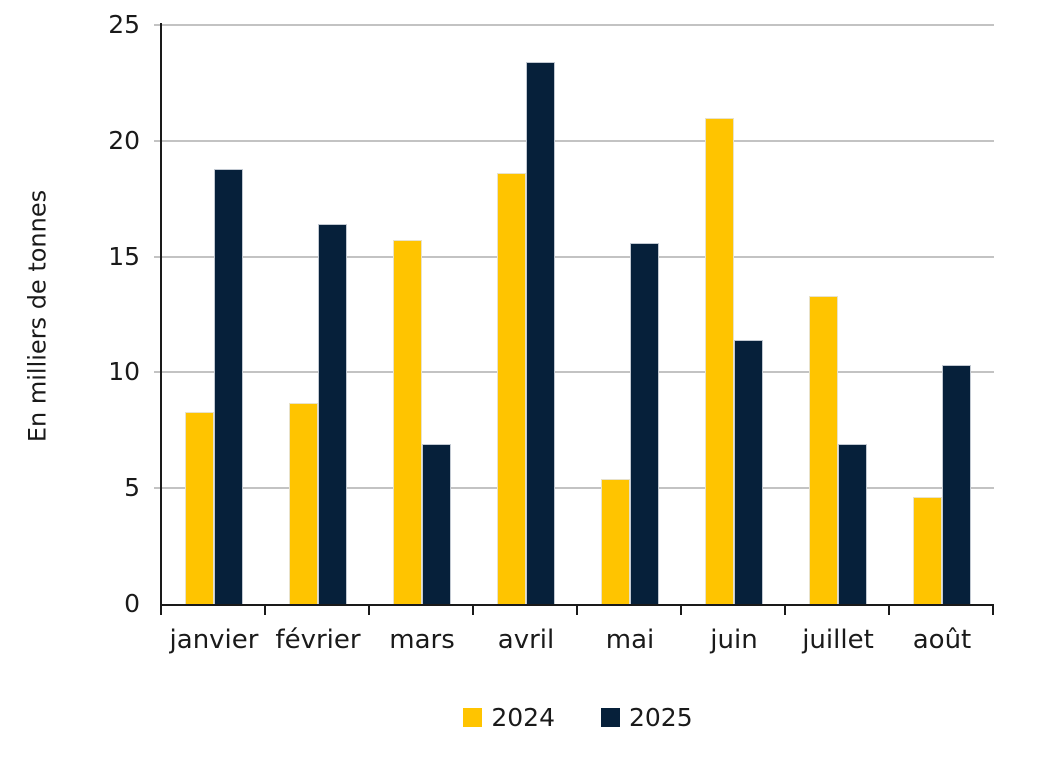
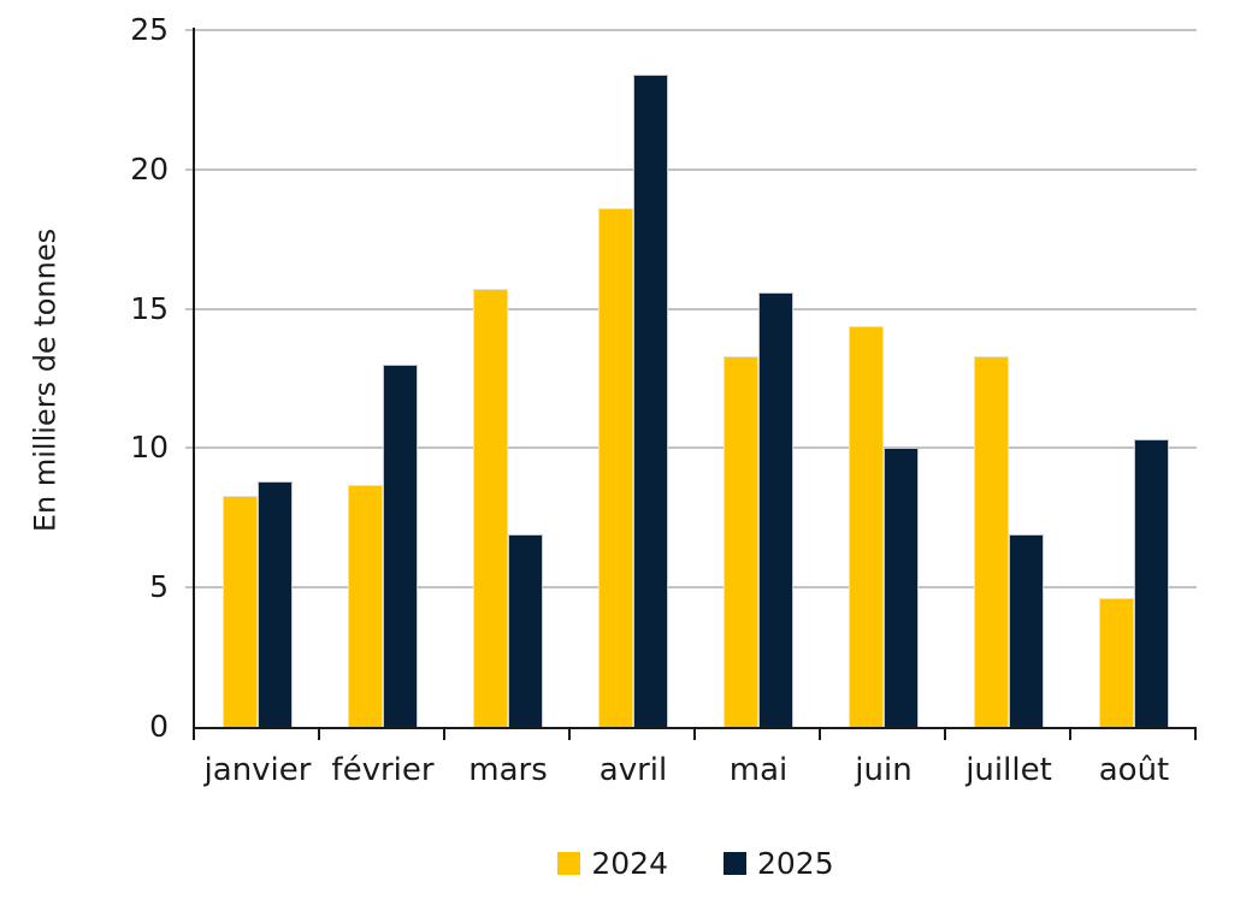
2025/janvier: 18.8 -> 8.8
2025/février: 16.4 -> 13.0
2024/mai: 5.4 -> 13.3
2024/juin: 21.0 -> 14.4
2025/juin: 11.4 -> 10.0
